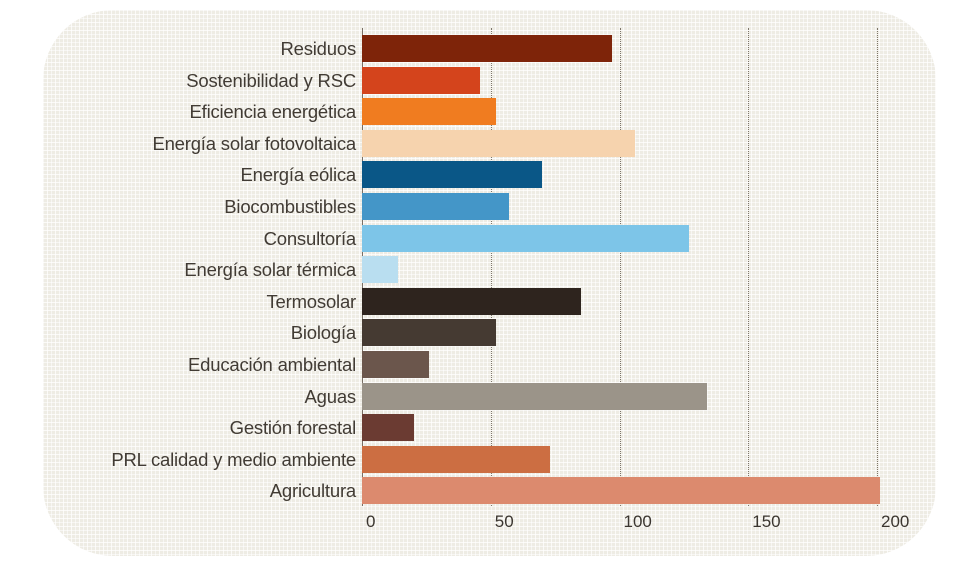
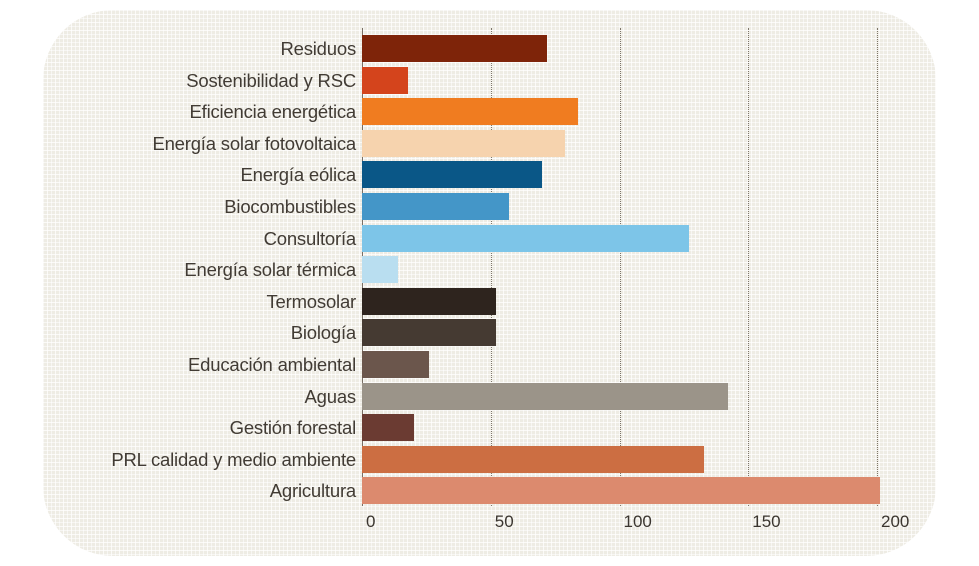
Residuos: 97 -> 72
Sostenibilidad y RSC: 46 -> 18
Eficiencia energética: 52 -> 84
Energía solar fotovoltaica: 106 -> 79
Termosolar: 85 -> 52
Aguas: 134 -> 142
PRL calidad y medio ambiente: 73 -> 133
